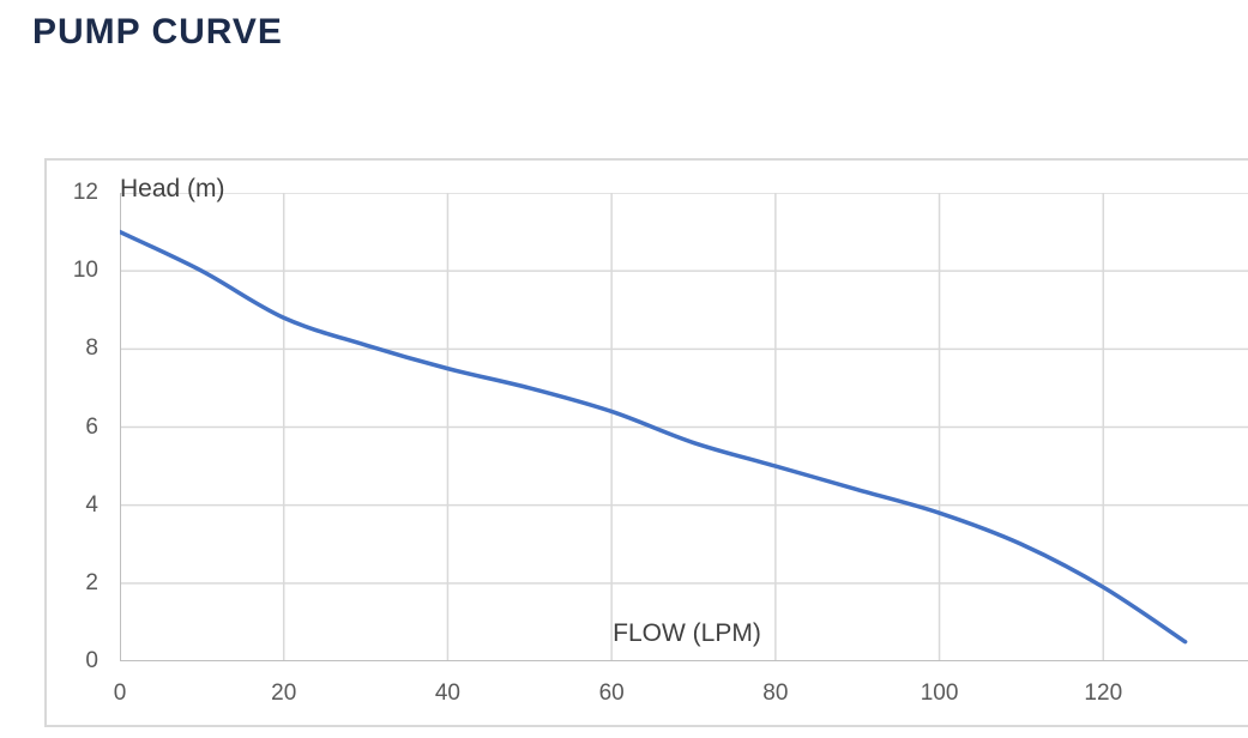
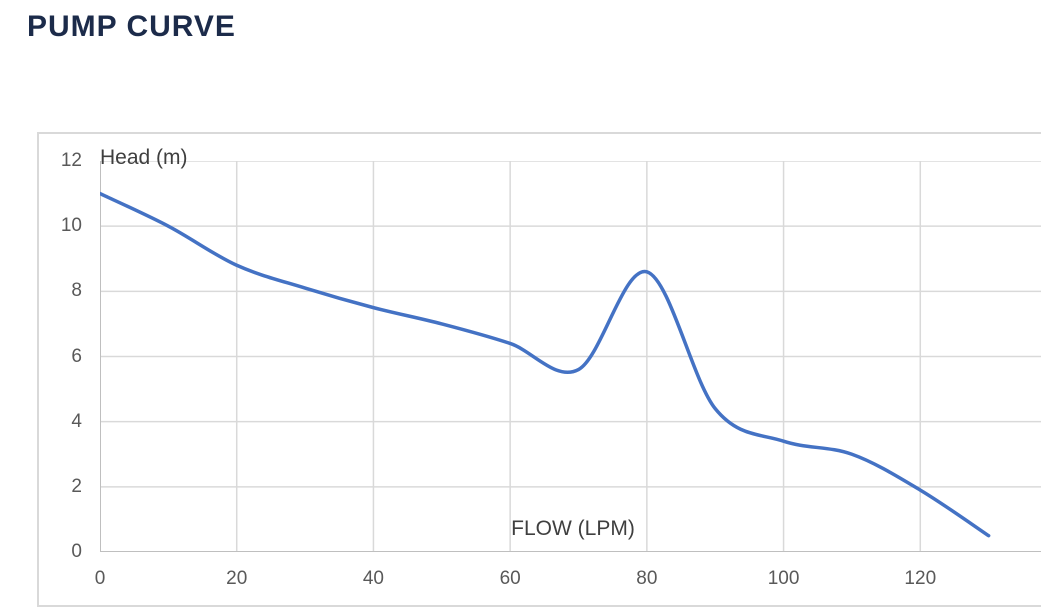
80: 5.0 -> 8.6
100: 3.8 -> 3.4
